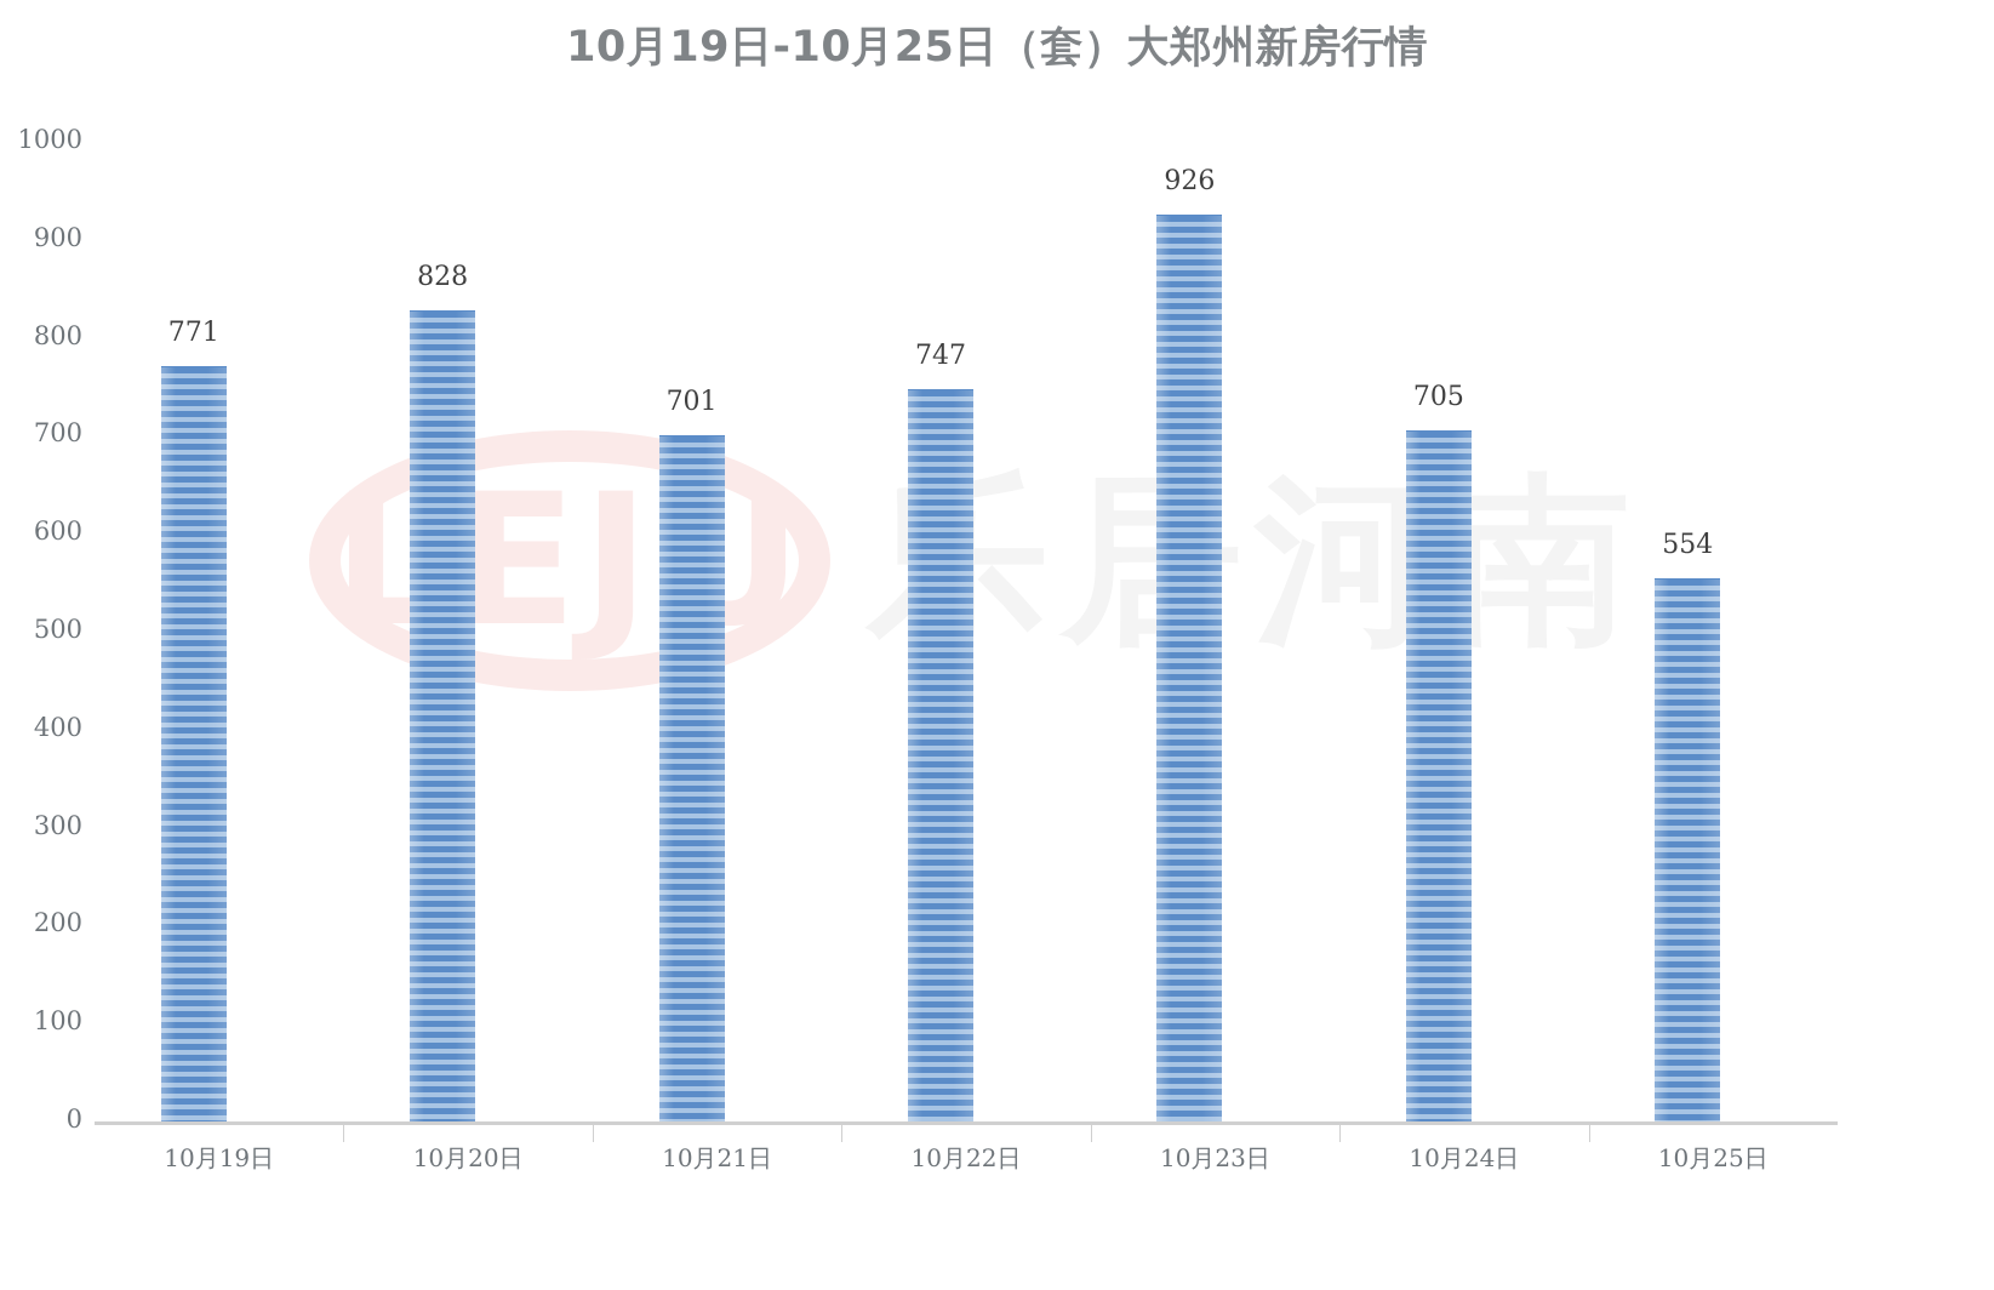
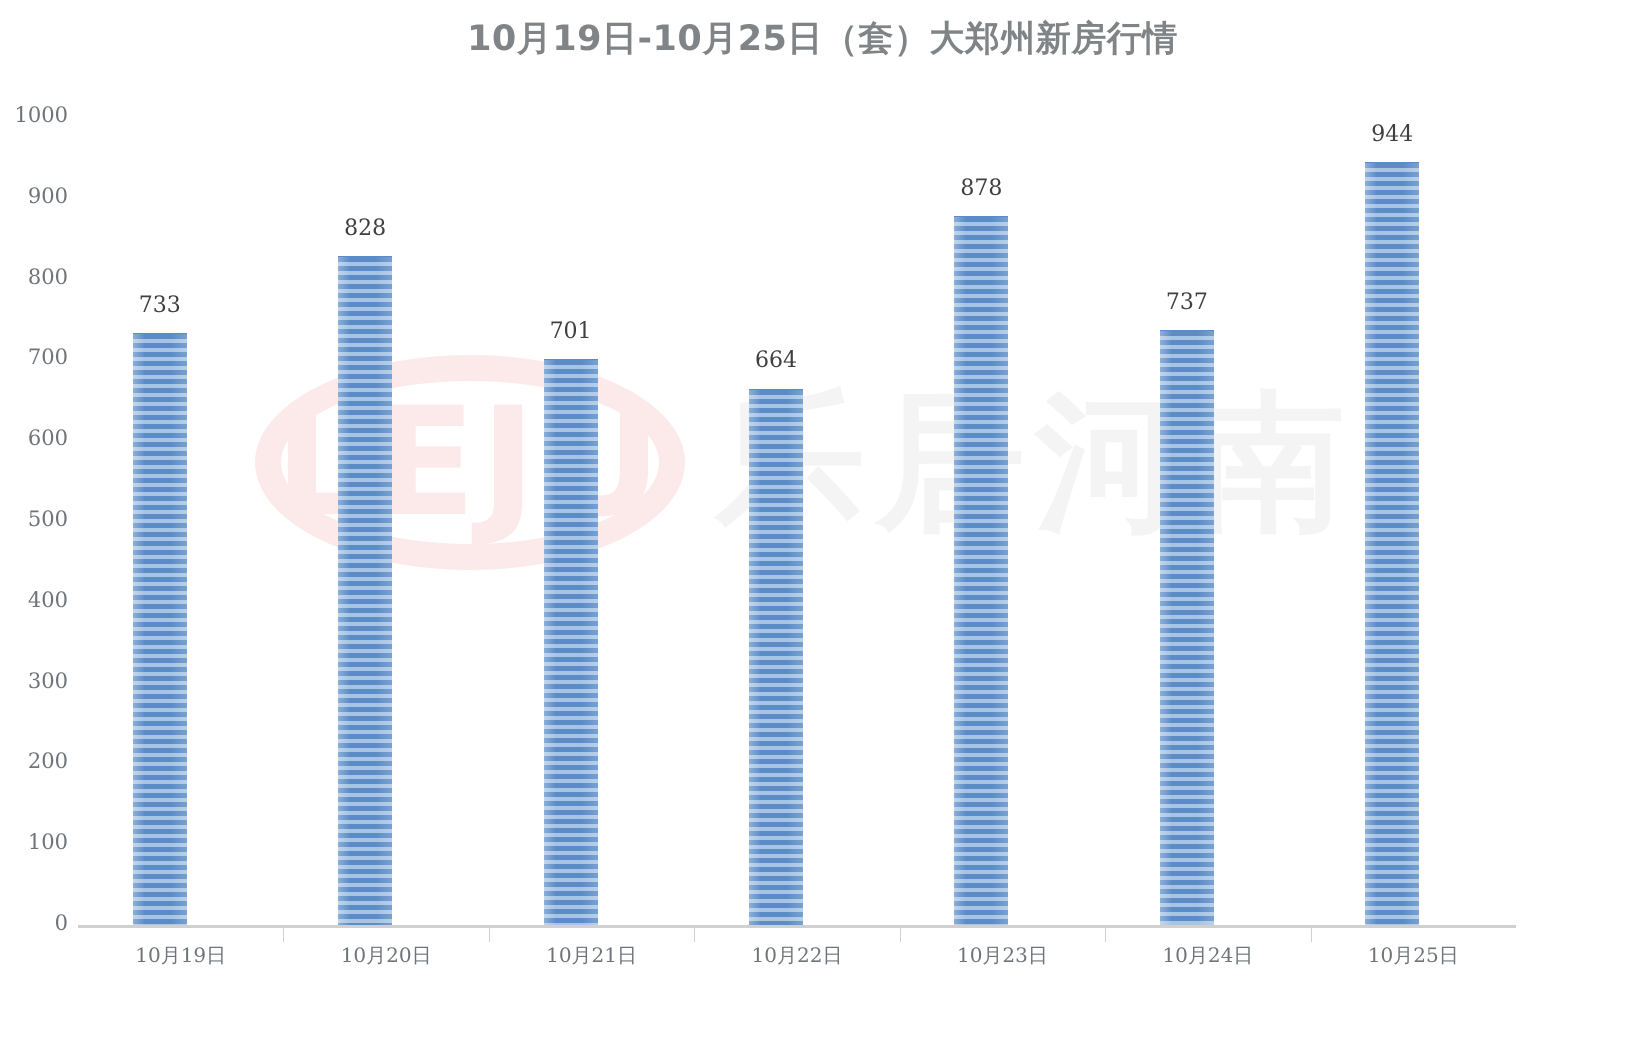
10月19日: 771 -> 733
10月22日: 747 -> 664
10月23日: 926 -> 878
10月24日: 705 -> 737
10月25日: 554 -> 944
